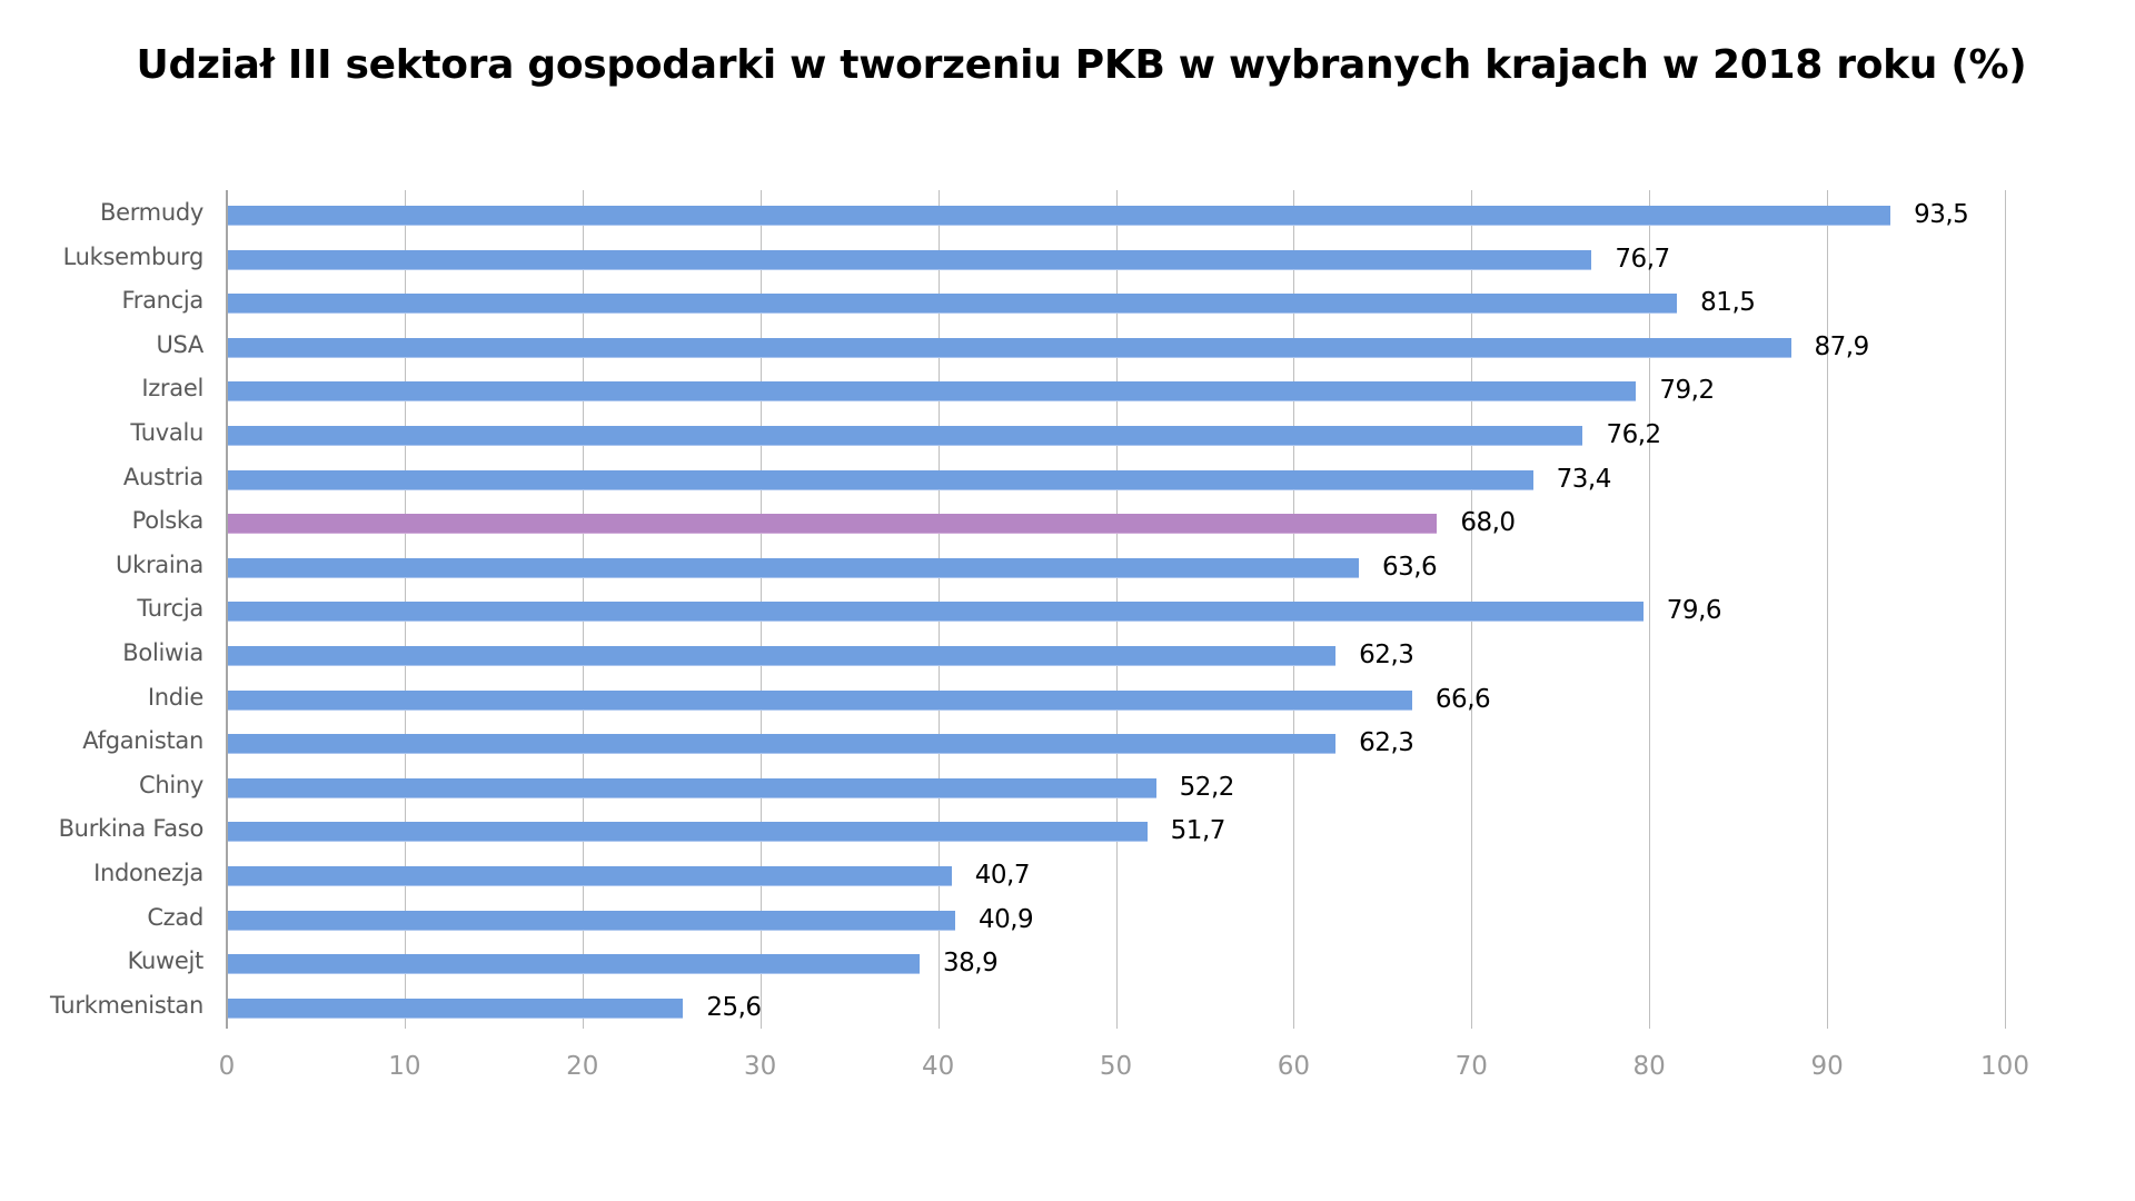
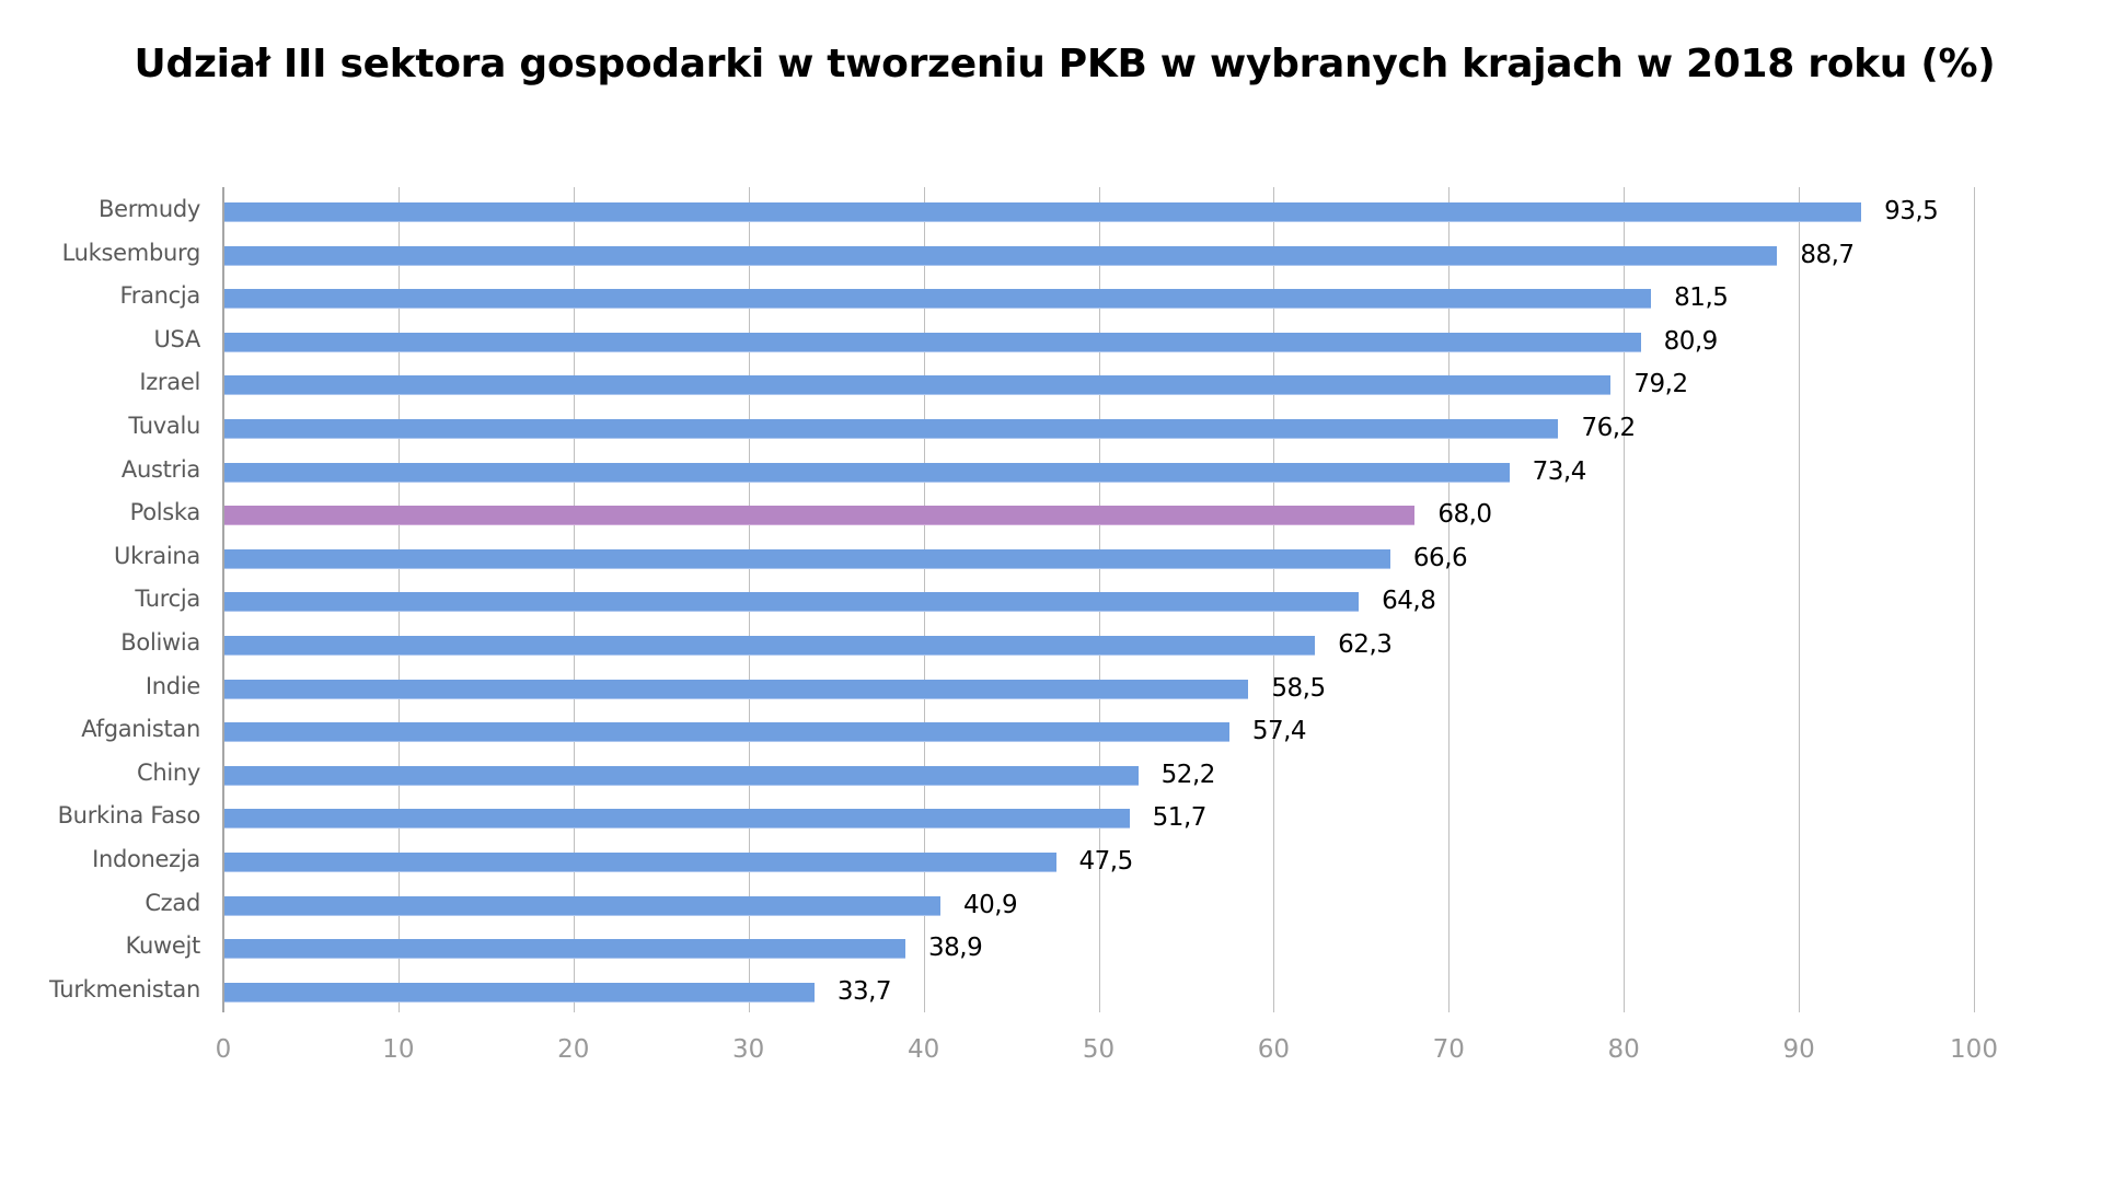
Luksemburg: 76,7 -> 88,7
USA: 87,9 -> 80,9
Ukraina: 63,6 -> 66,6
Turcja: 79,6 -> 64,8
Indie: 66,6 -> 58,5
Afganistan: 62,3 -> 57,4
Indonezja: 40,7 -> 47,5
Turkmenistan: 25,6 -> 33,7
